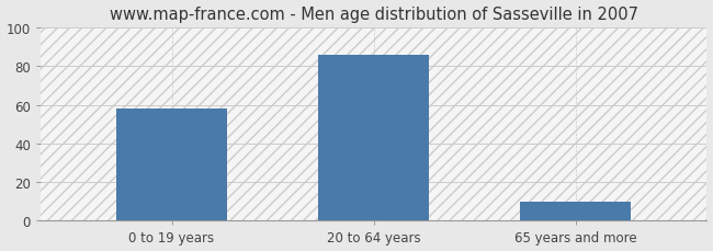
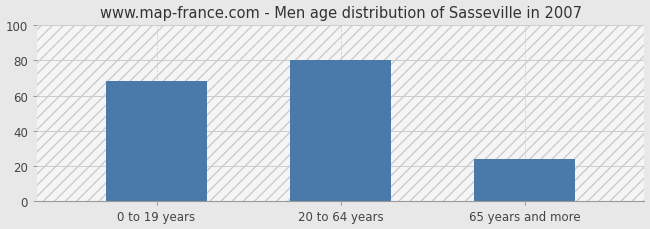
0 to 19 years: 58 -> 68
20 to 64 years: 86 -> 80
65 years and more: 10 -> 24
